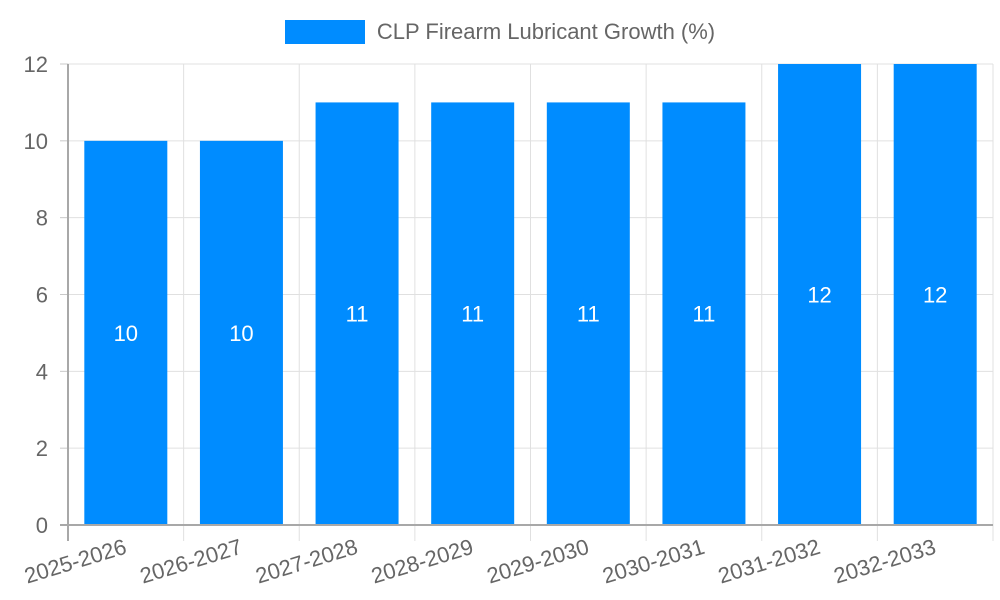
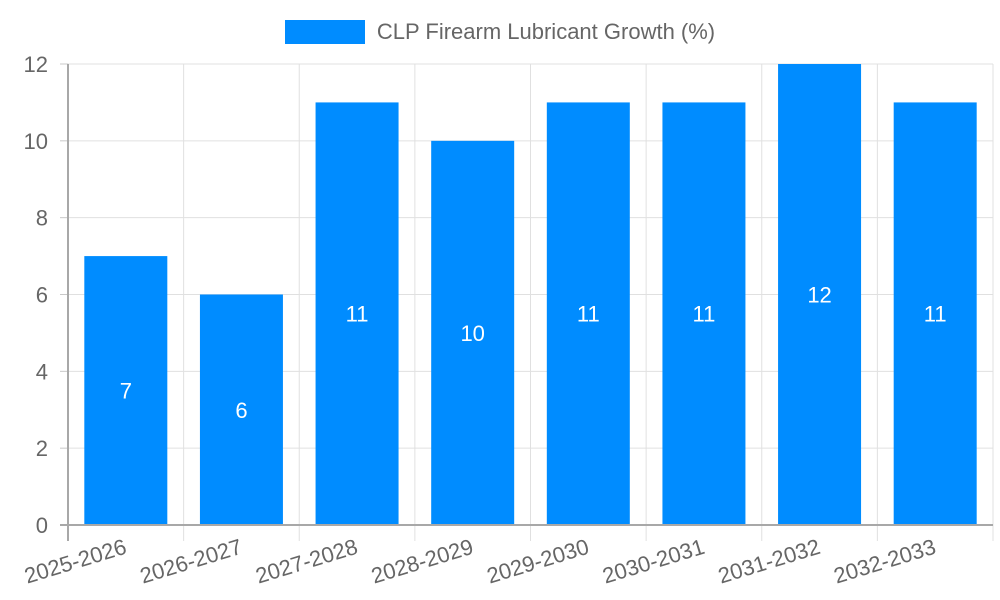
2025-2026: 10 -> 7
2026-2027: 10 -> 6
2028-2029: 11 -> 10
2032-2033: 12 -> 11
